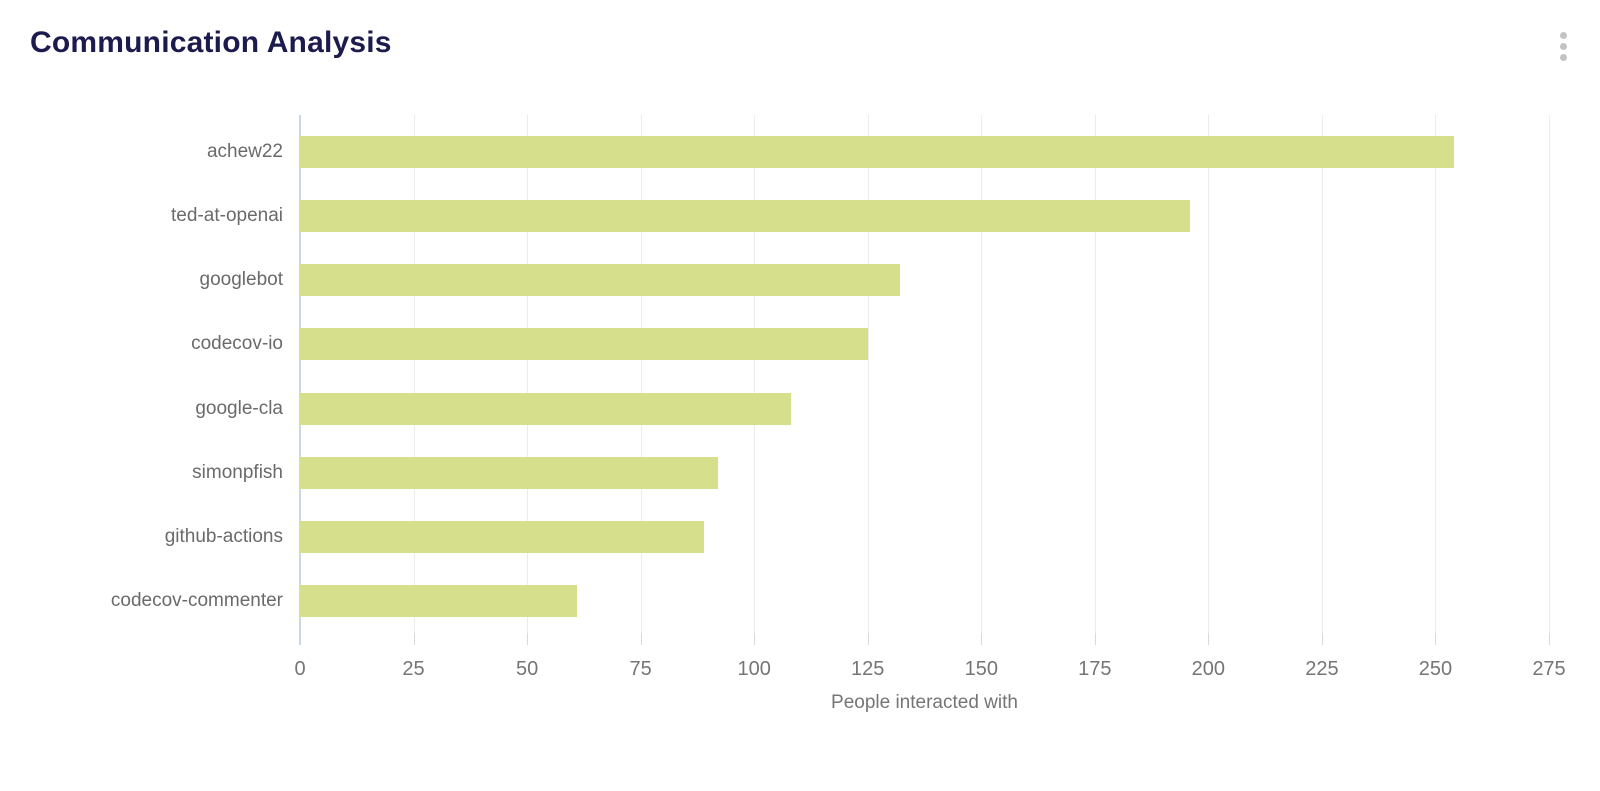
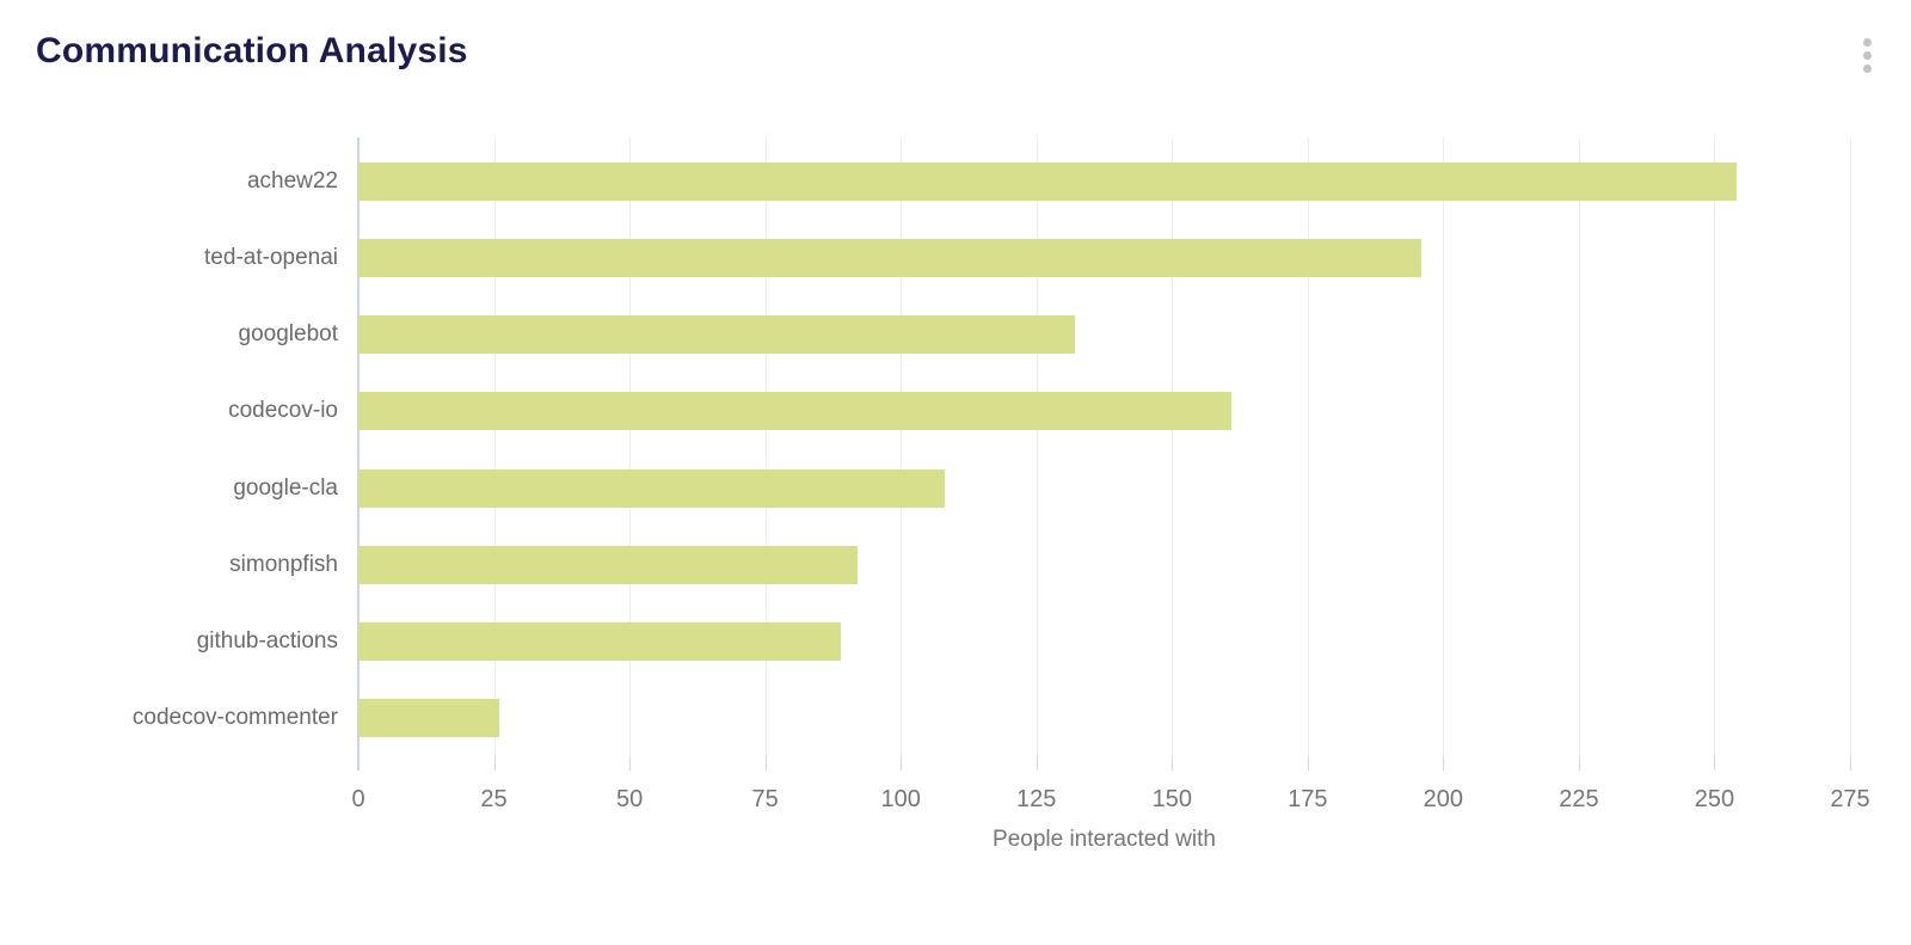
codecov-io: 125 -> 161
codecov-commenter: 61 -> 26
